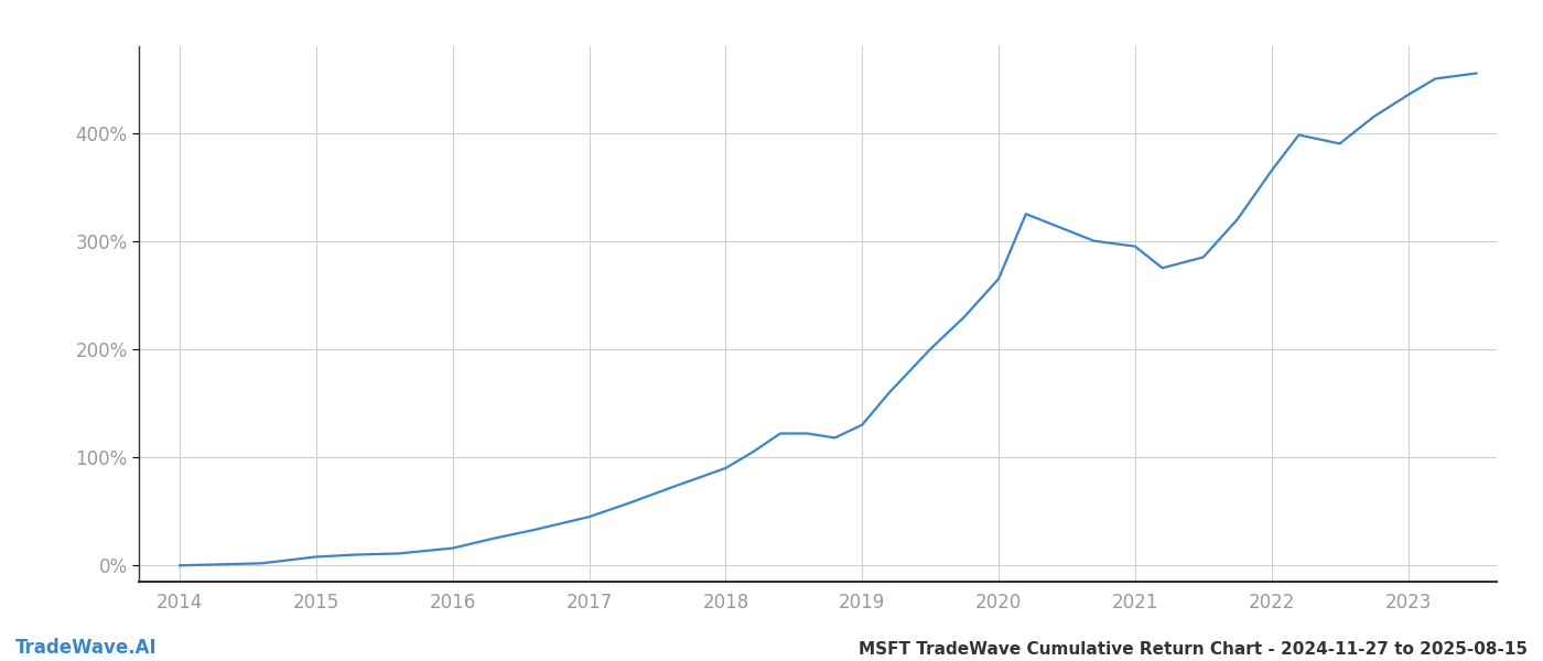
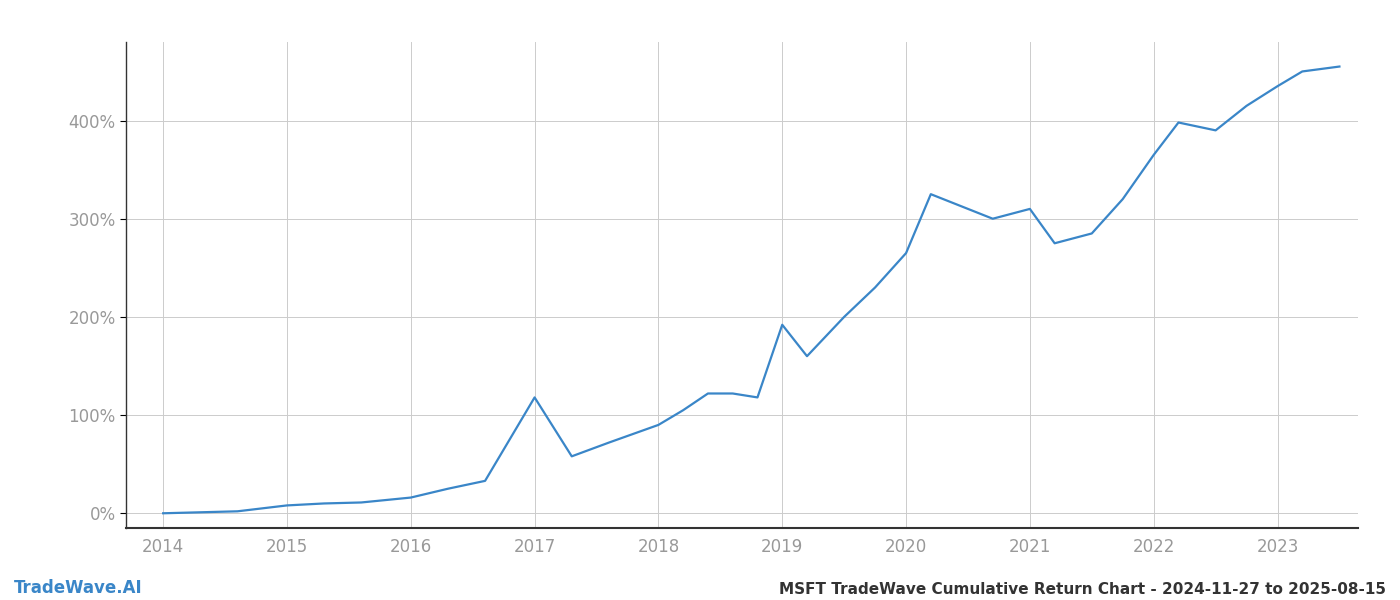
2017: 45% -> 118%
2019: 130% -> 192%
2021: 295% -> 310%
